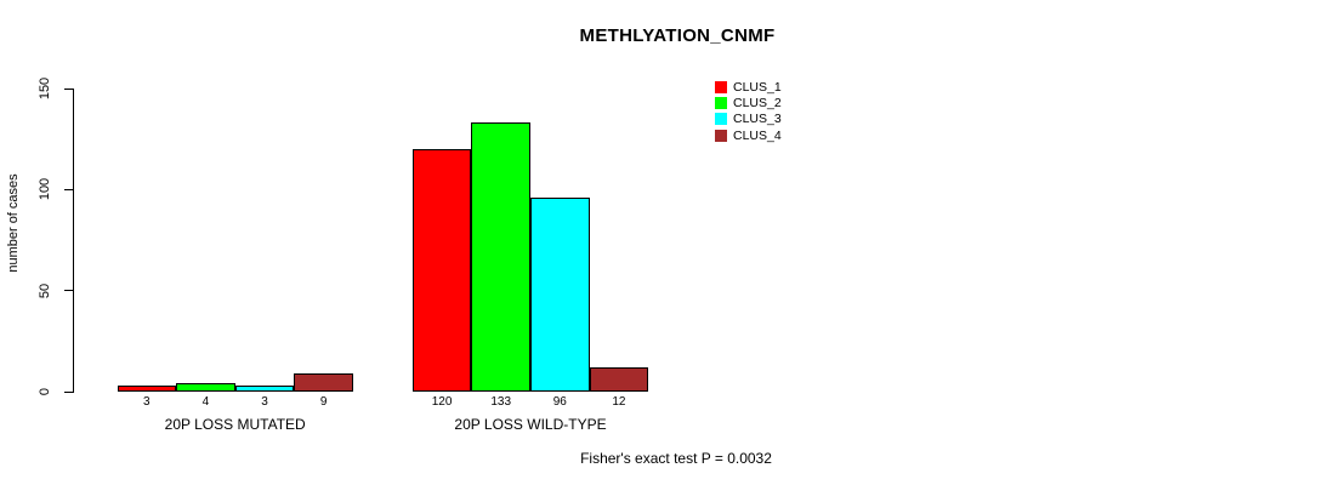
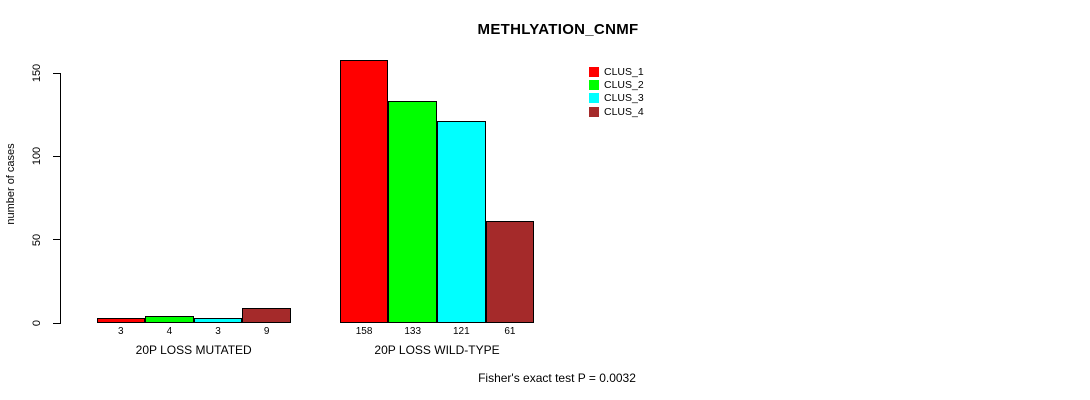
CLUS_1/20P LOSS WILD-TYPE: 120 -> 158
CLUS_3/20P LOSS WILD-TYPE: 96 -> 121
CLUS_4/20P LOSS WILD-TYPE: 12 -> 61
